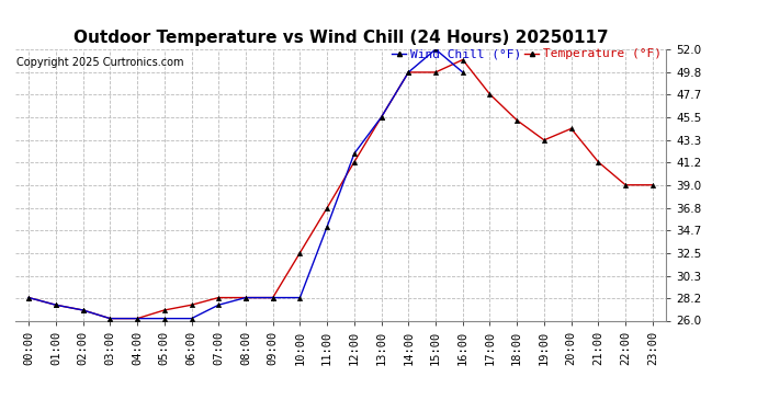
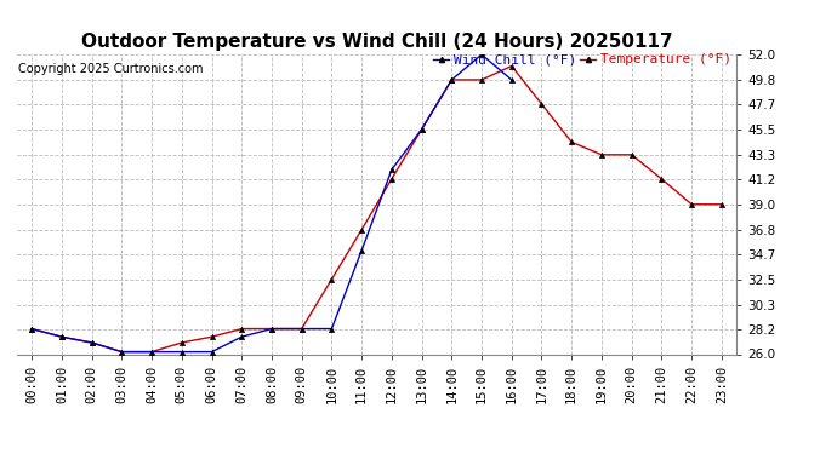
Temperature (°F)/18:00: 45.2 -> 44.4
Temperature (°F)/20:00: 44.4 -> 43.3
